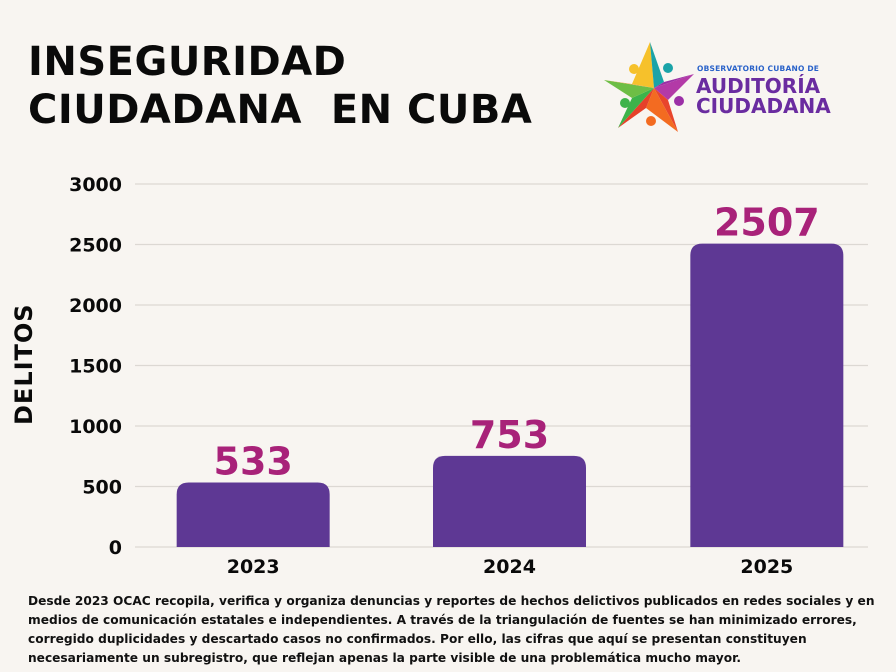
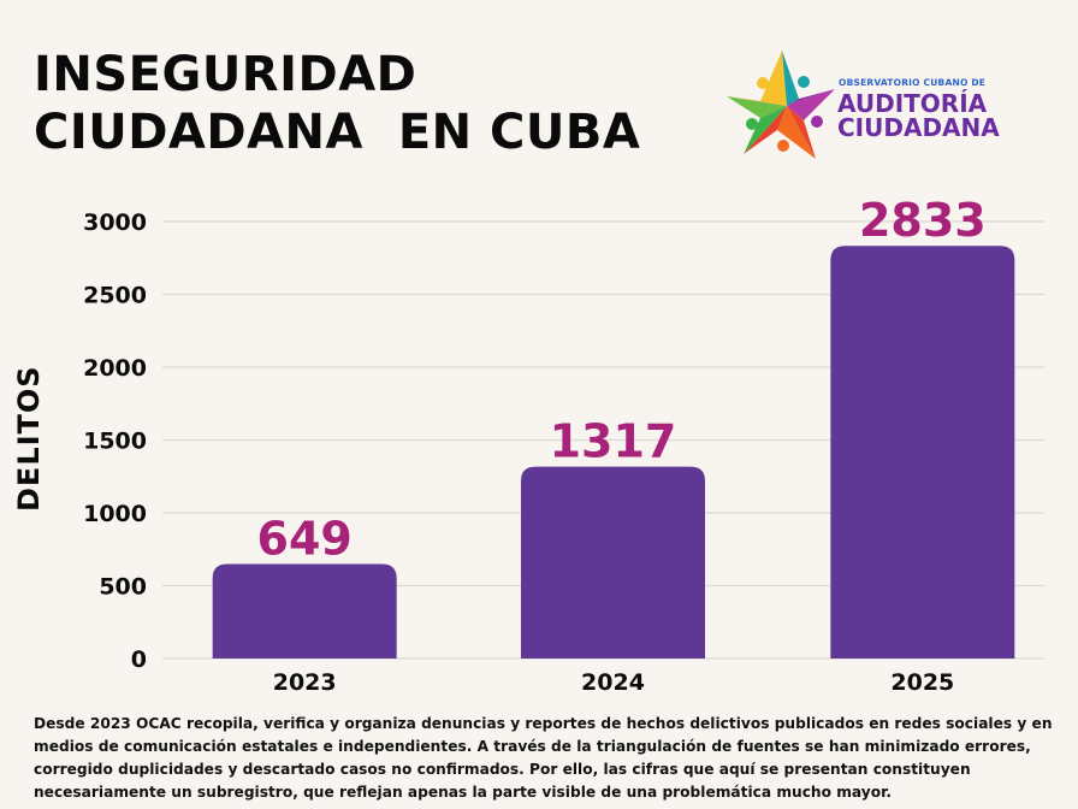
2023: 533 -> 649
2024: 753 -> 1317
2025: 2507 -> 2833
